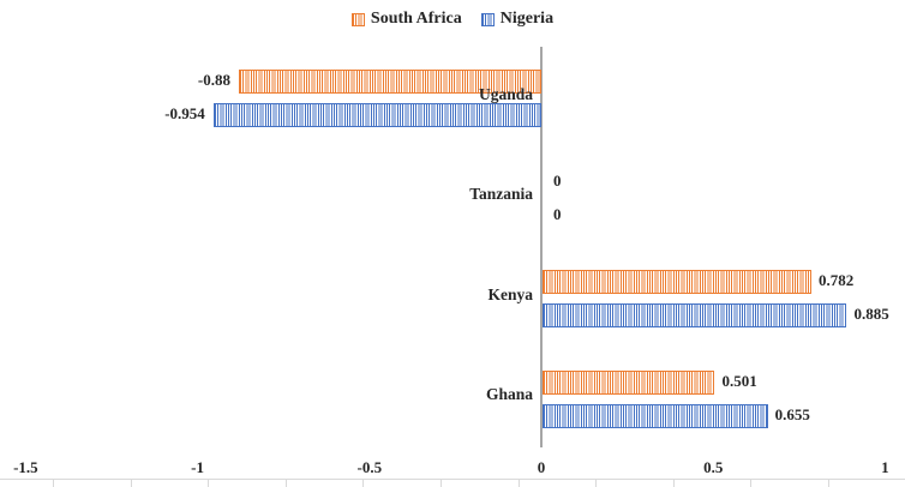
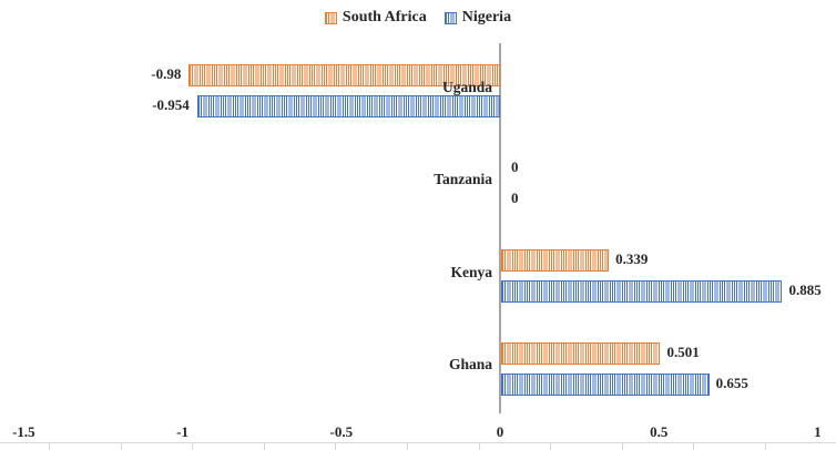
South Africa/Uganda: -0.88 -> -0.98
South Africa/Kenya: 0.782 -> 0.339
